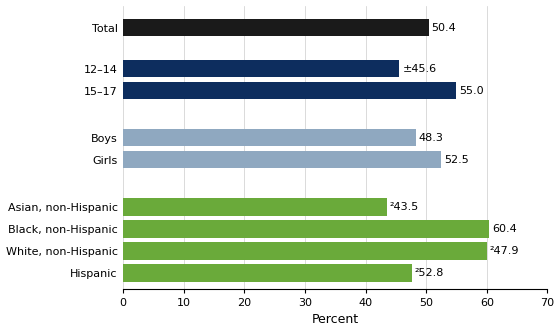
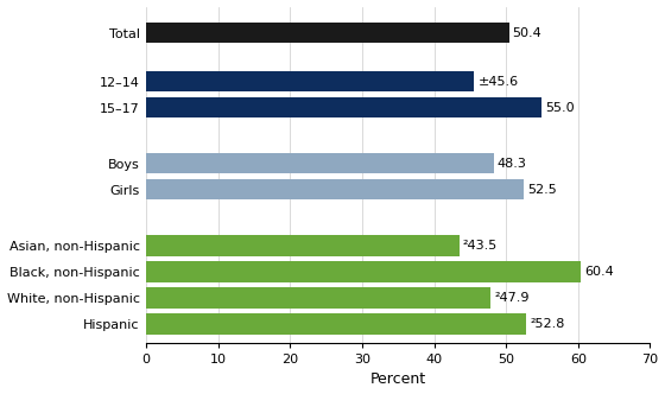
White, non-Hispanic: 60.0 -> 47.9
Hispanic: 47.6 -> 52.8
